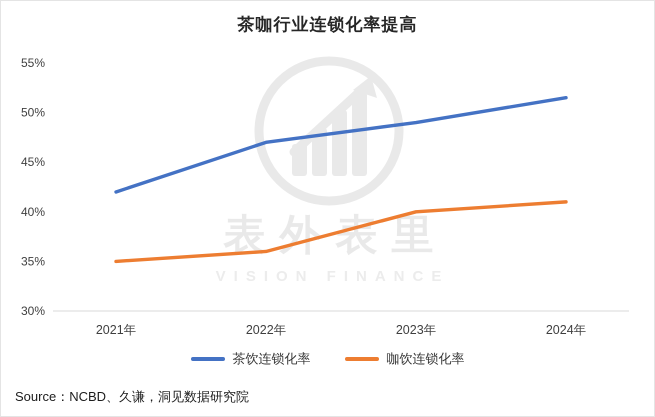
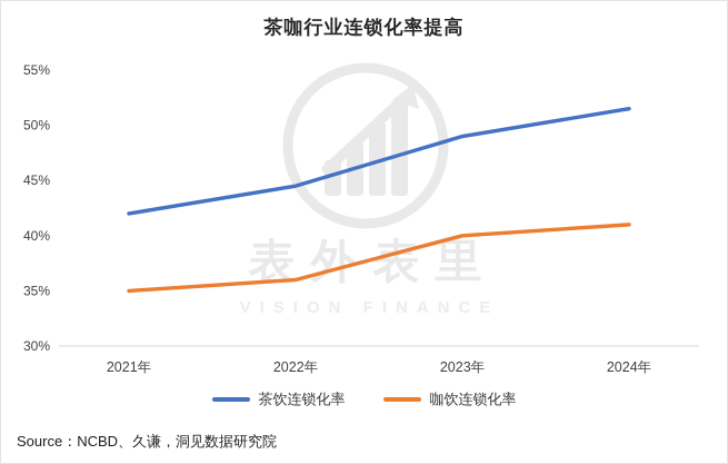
茶饮连锁化率/2022年: 47% -> 44%
